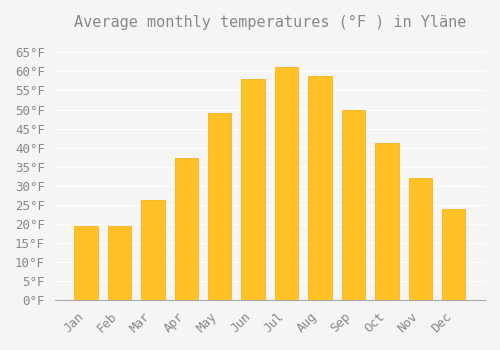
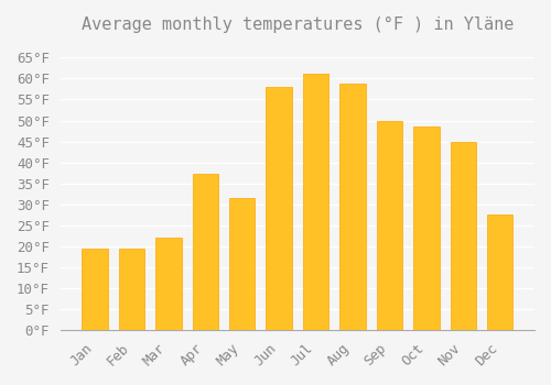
Mar: 26.2°F -> 22.0°F
May: 49.1°F -> 31.5°F
Oct: 41.2°F -> 48.5°F
Nov: 32.0°F -> 45.0°F
Dec: 23.9°F -> 27.5°F
